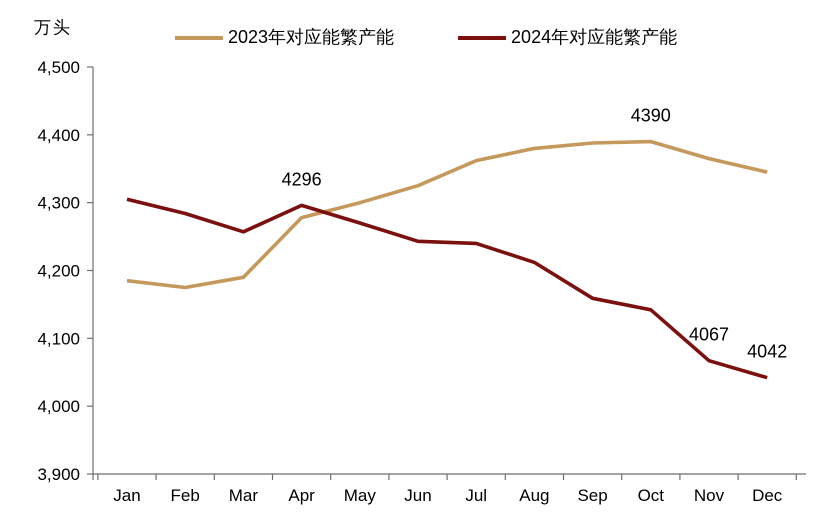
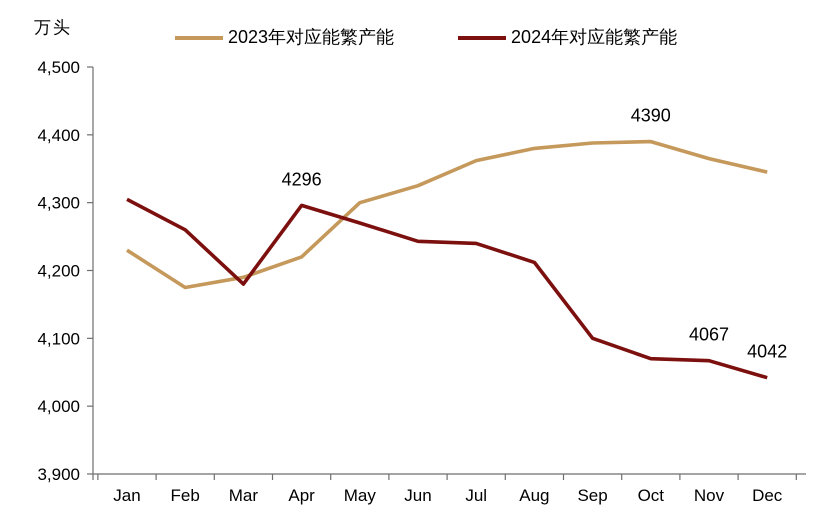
2023年对应能繁产能/Jan: 4180 -> 4230
2024年对应能繁产能/Feb: 4280 -> 4260
2024年对应能繁产能/Mar: 4260 -> 4180
2023年对应能繁产能/Apr: 4280 -> 4220
2024年对应能繁产能/Sep: 4160 -> 4100
2024年对应能繁产能/Oct: 4140 -> 4070
